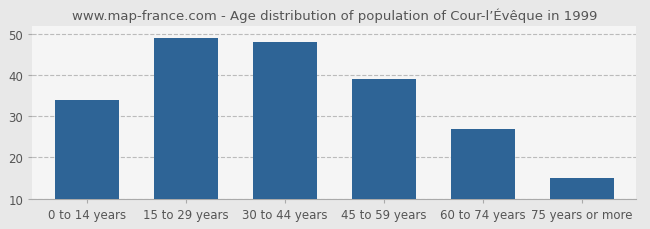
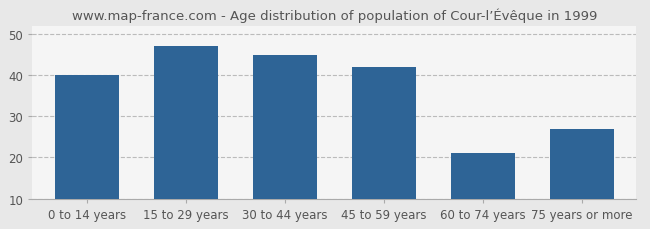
0 to 14 years: 34 -> 40
15 to 29 years: 49 -> 47
30 to 44 years: 48 -> 45
45 to 59 years: 39 -> 42
60 to 74 years: 27 -> 21
75 years or more: 15 -> 27
